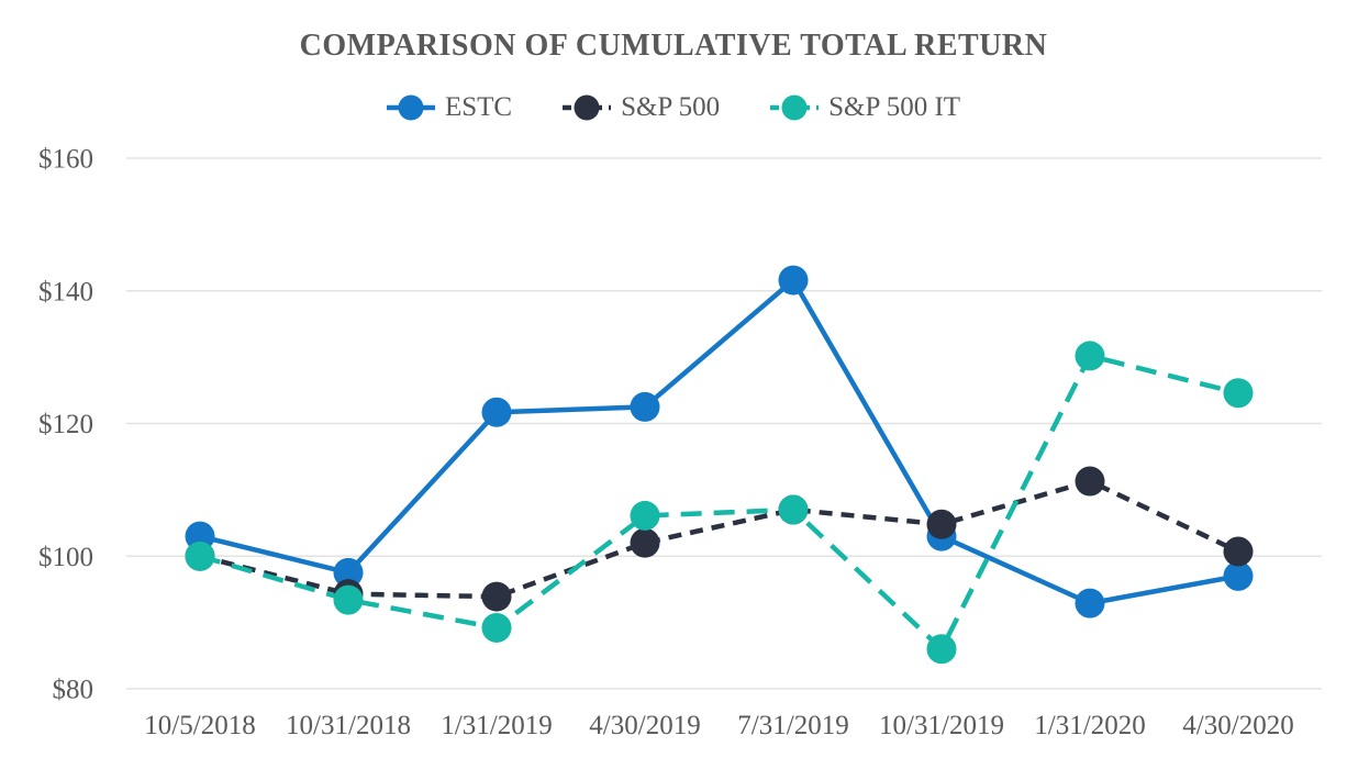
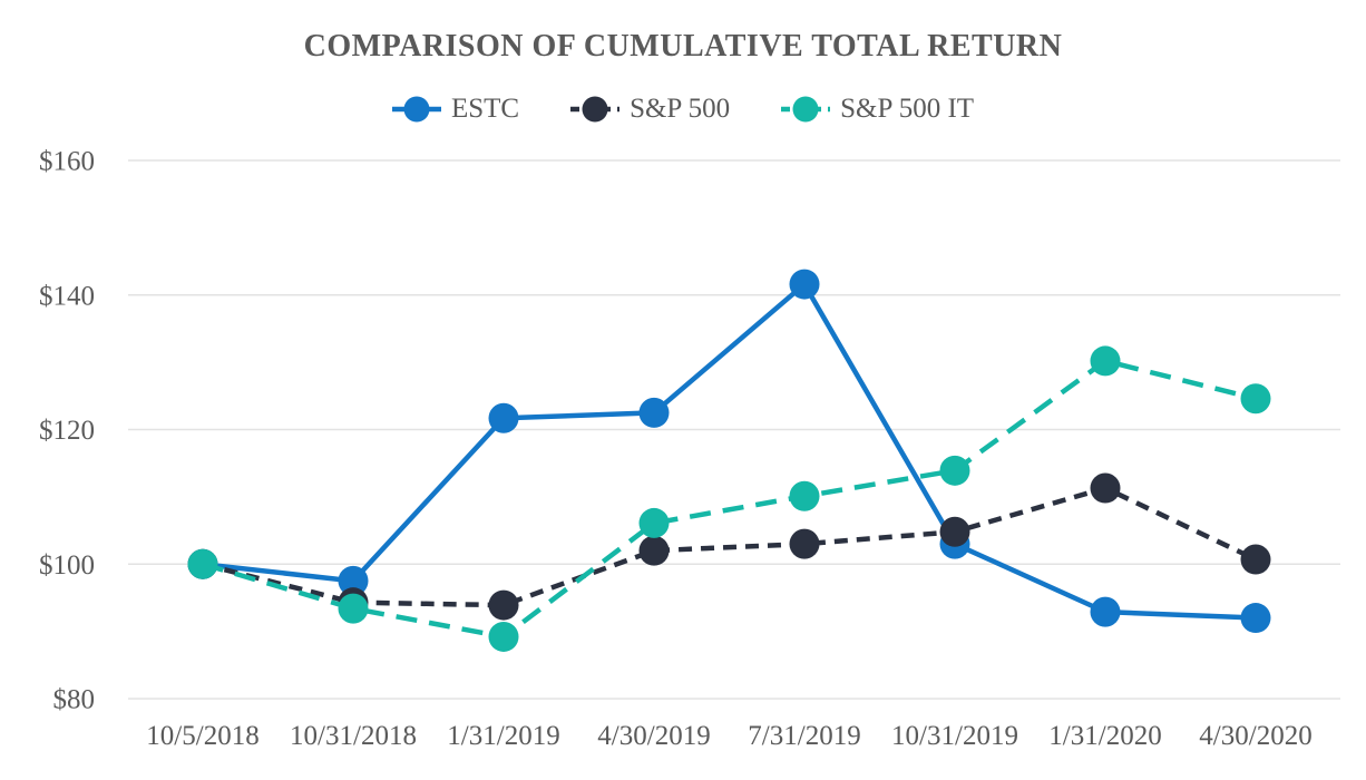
ESTC/10/5/2018: $103 -> $100
S&P 500/7/31/2019: $107 -> $103
S&P 500 IT/7/31/2019: $107 -> $110
S&P 500 IT/10/31/2019: $86 -> $114
ESTC/4/30/2020: $97 -> $92
